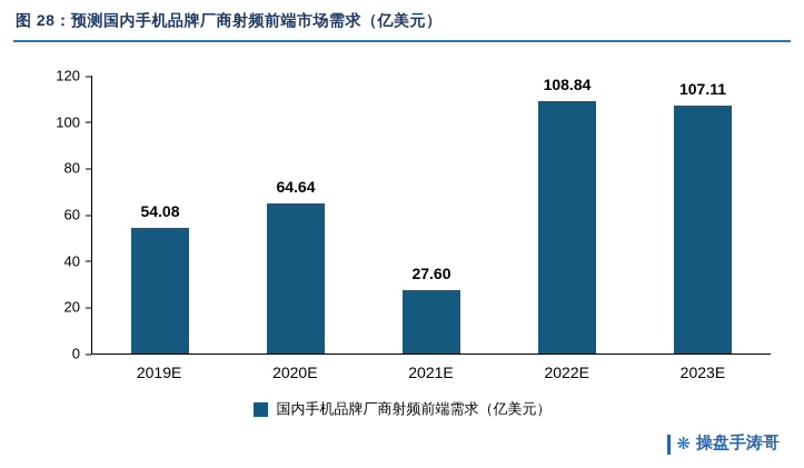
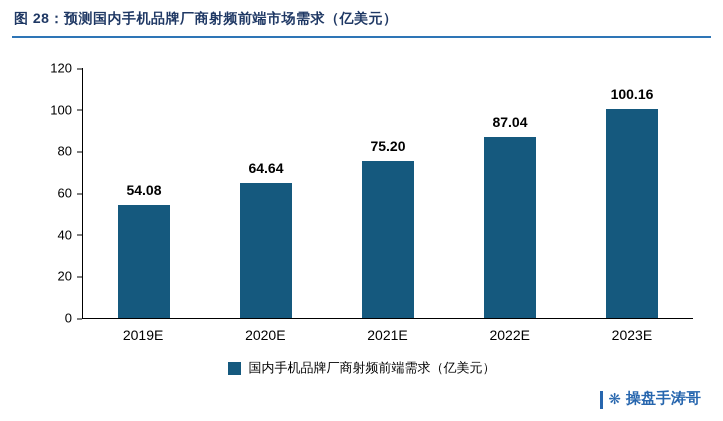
2021E: 27.60 -> 75.20
2022E: 108.84 -> 87.04
2023E: 107.11 -> 100.16
